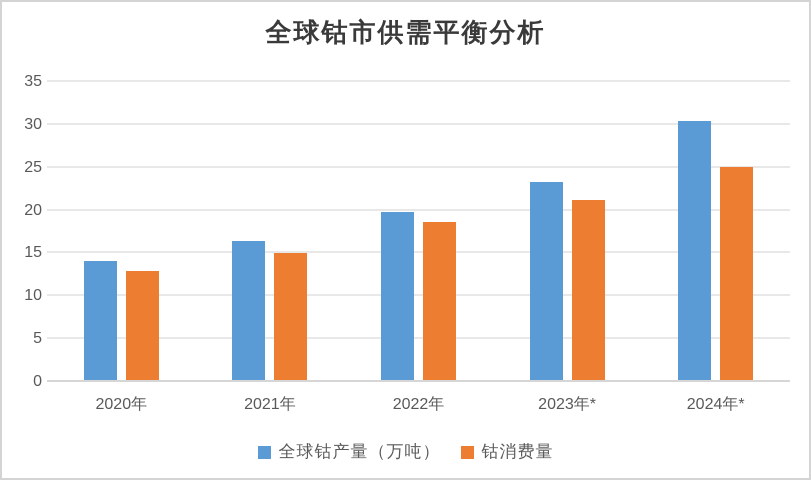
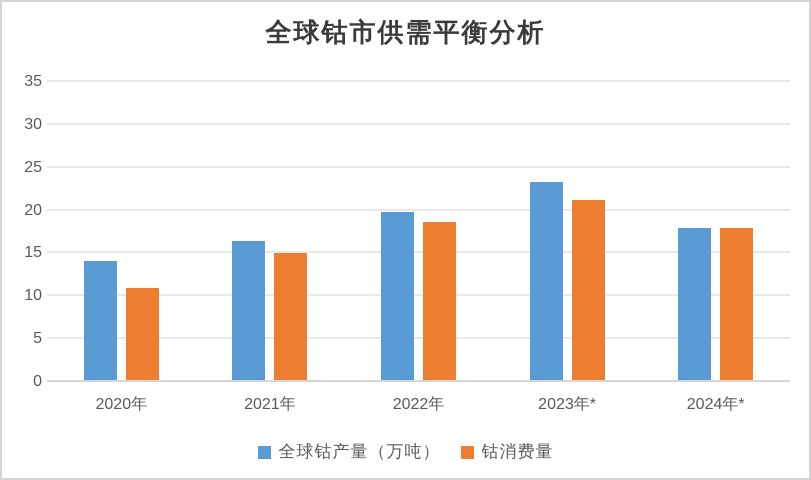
钴消费量/2020年: 13 -> 11
全球钴产量（万吨）/2024年*: 30 -> 18
钴消费量/2024年*: 25 -> 18
